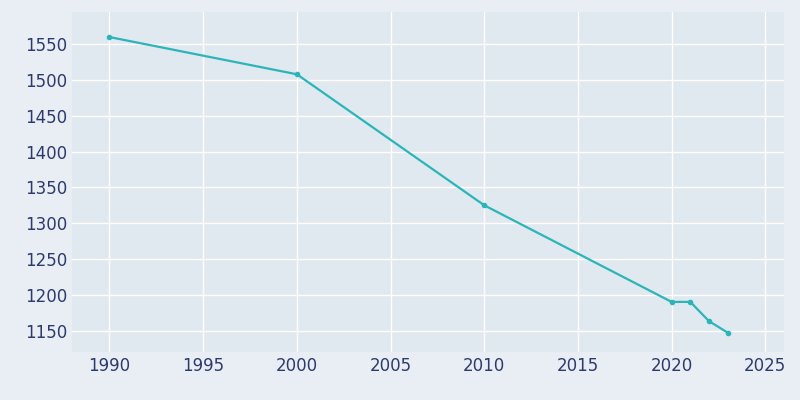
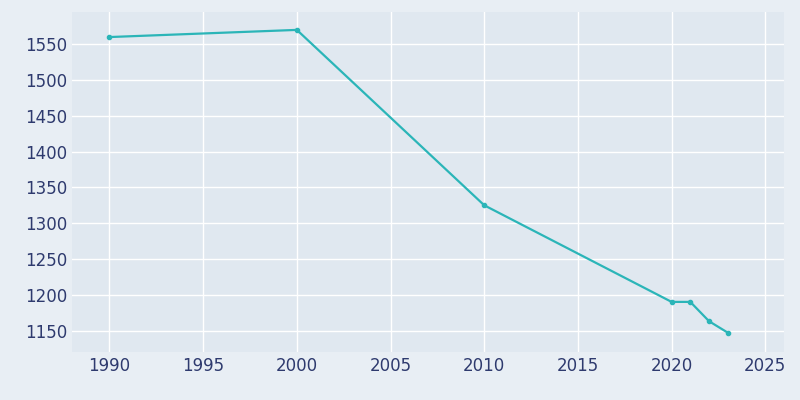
2000: 1508 -> 1570
